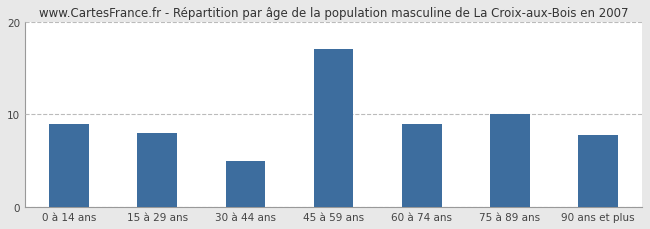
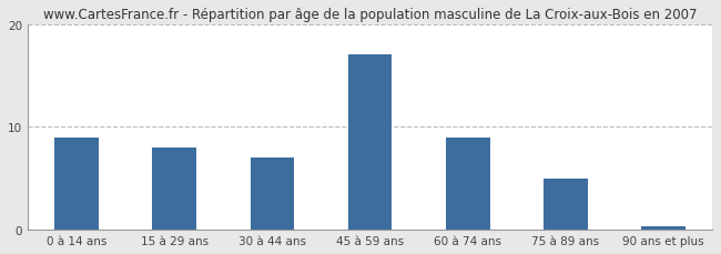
30 à 44 ans: 5.0 -> 7.0
75 à 89 ans: 10.0 -> 5.0
90 ans et plus: 7.8 -> 0.3
